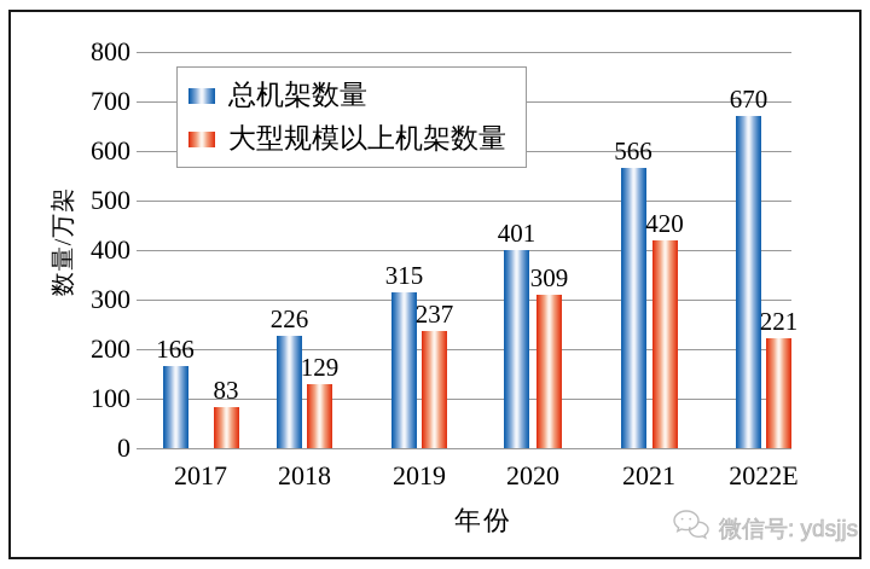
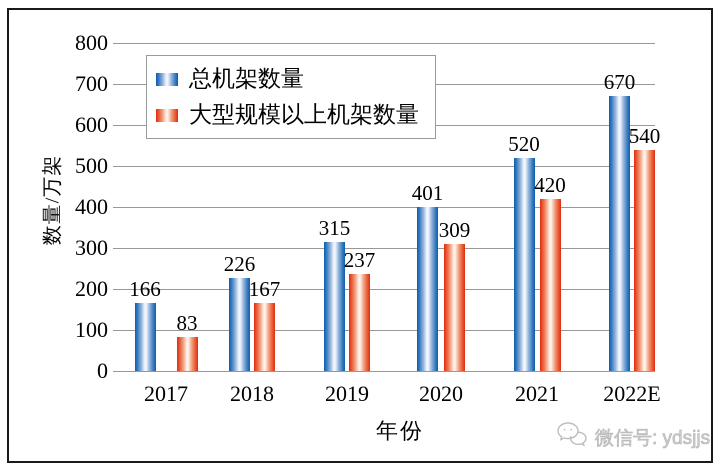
大型规模以上机架数量/2018: 129 -> 167
总机架数量/2021: 566 -> 520
大型规模以上机架数量/2022E: 221 -> 540
